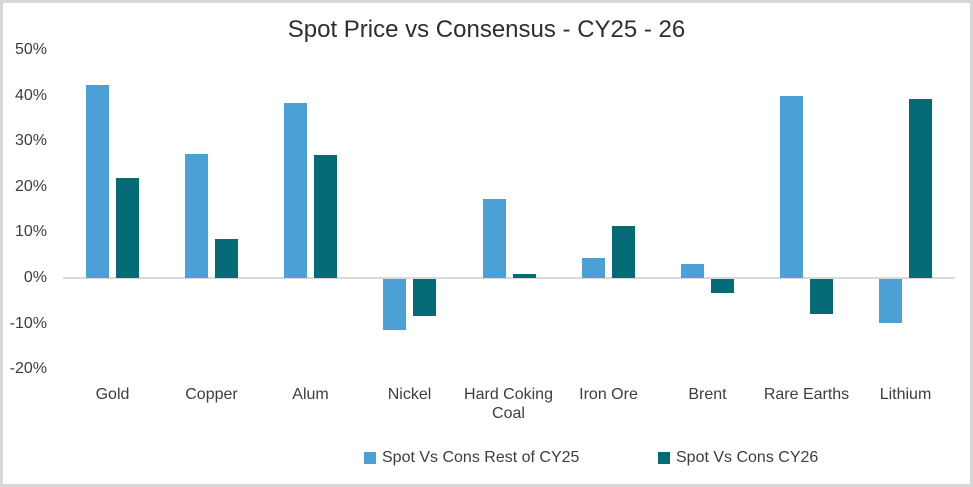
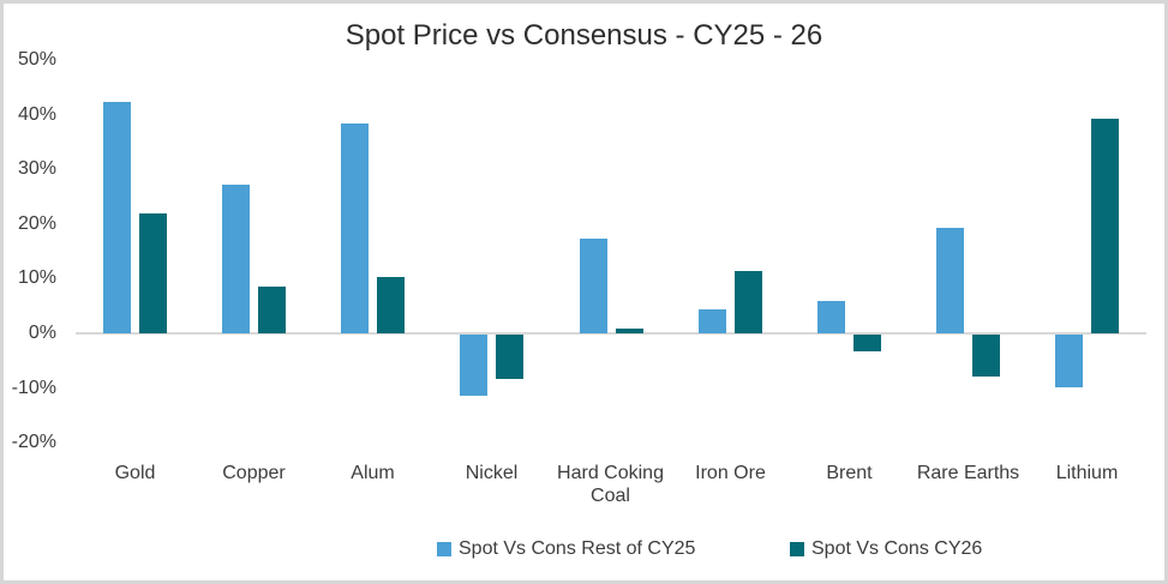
Spot Vs Cons CY26/Alum: 27% -> 10%
Spot Vs Cons Rest of CY25/Brent: 3% -> 6%
Spot Vs Cons Rest of CY25/Rare Earths: 40% -> 19%
